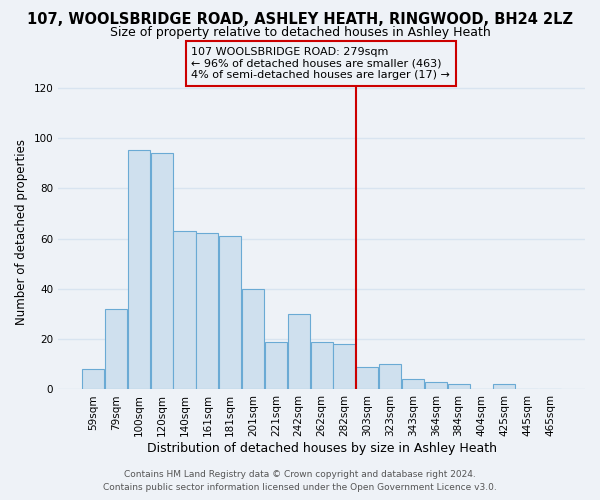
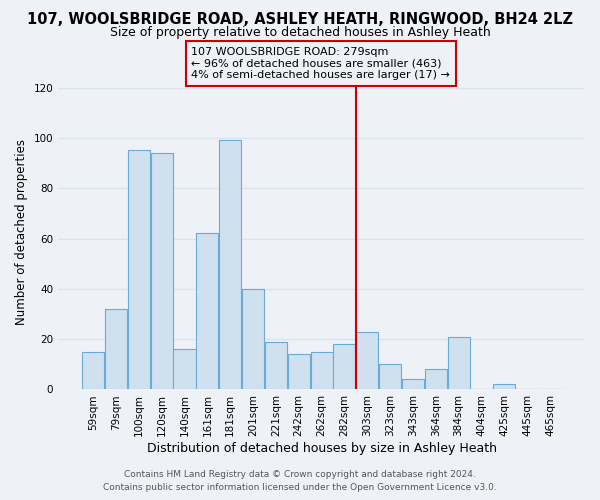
59sqm: 8 -> 15
140sqm: 63 -> 16
181sqm: 61 -> 99
242sqm: 30 -> 14
262sqm: 19 -> 15
303sqm: 9 -> 23
364sqm: 3 -> 8
384sqm: 2 -> 21
